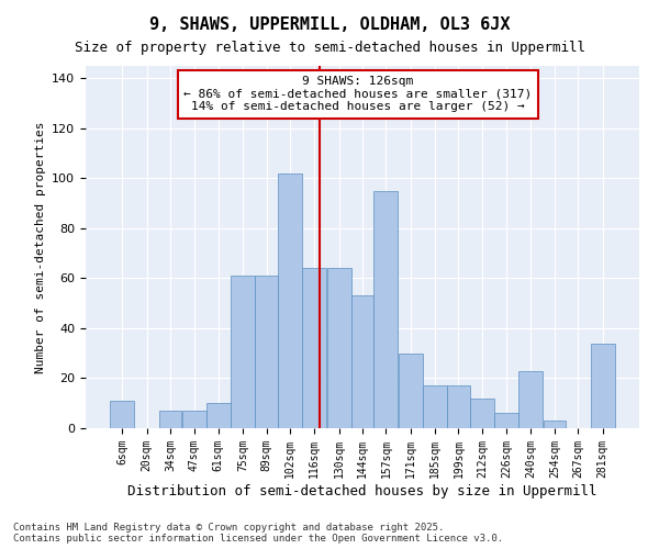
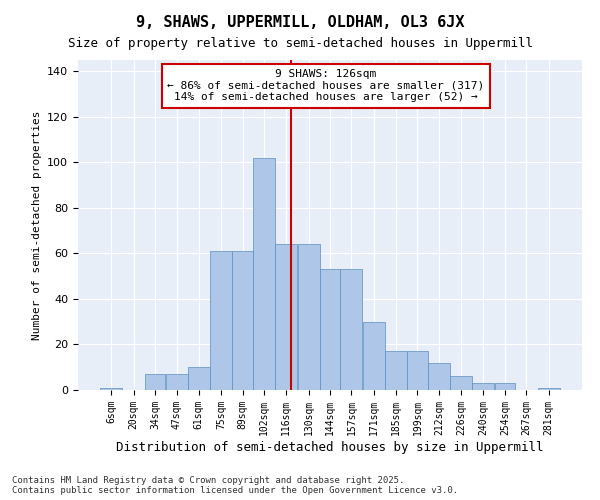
6sqm: 11 -> 1
157sqm: 95 -> 53
240sqm: 23 -> 3
281sqm: 34 -> 1
